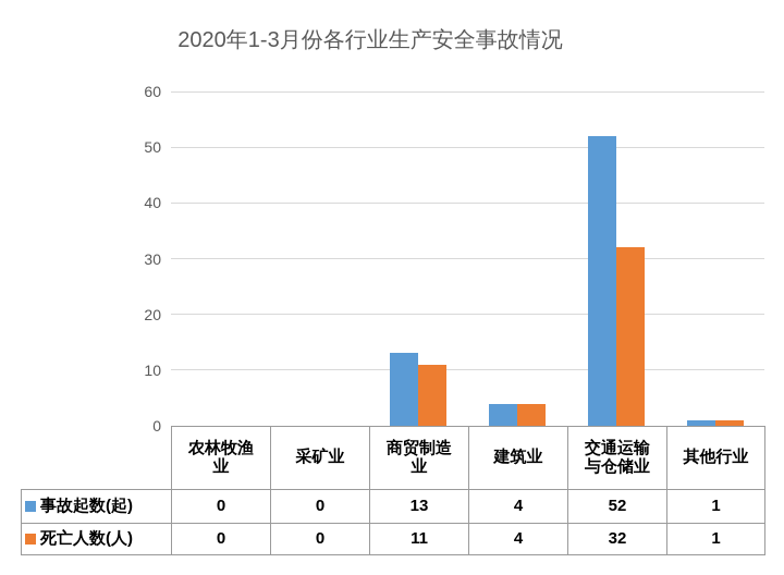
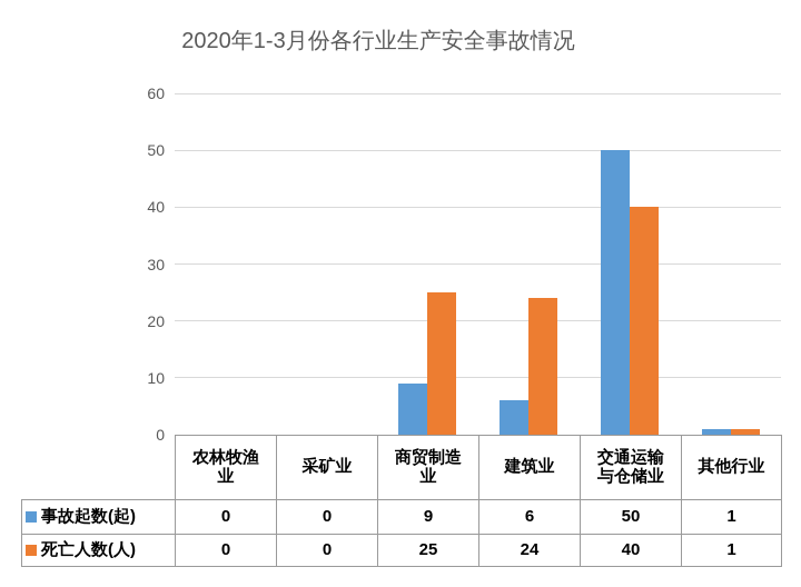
事故起数(起)/商贸制造业: 13 -> 9
死亡人数(人)/商贸制造业: 11 -> 25
事故起数(起)/建筑业: 4 -> 6
死亡人数(人)/建筑业: 4 -> 24
事故起数(起)/交通运输与仓储业: 52 -> 50
死亡人数(人)/交通运输与仓储业: 32 -> 40
